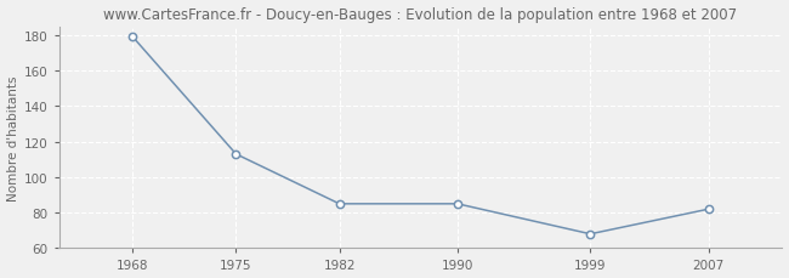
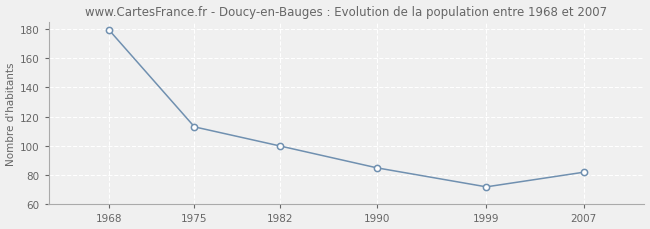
1982: 85 -> 100
1999: 68 -> 72
